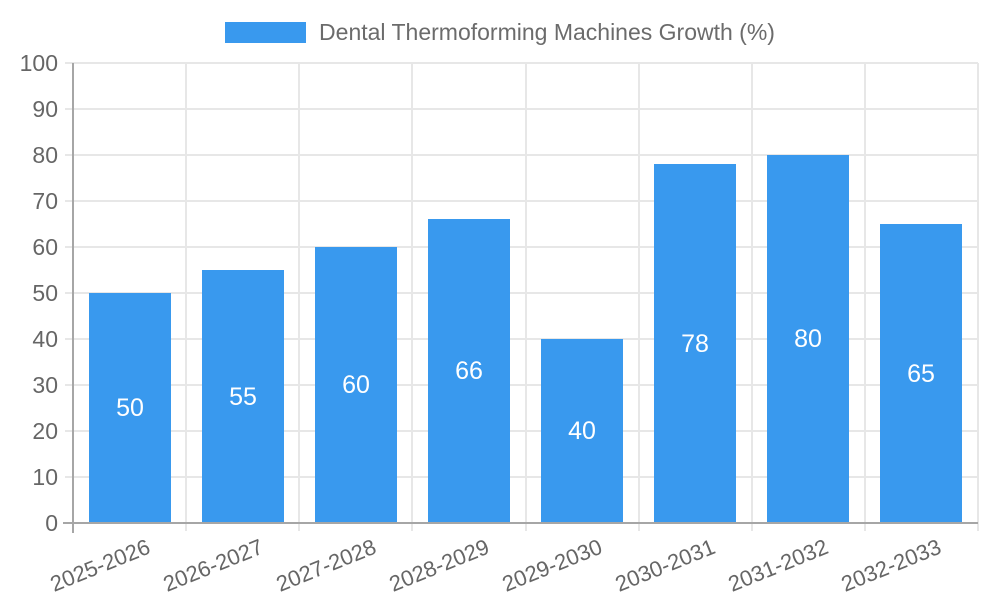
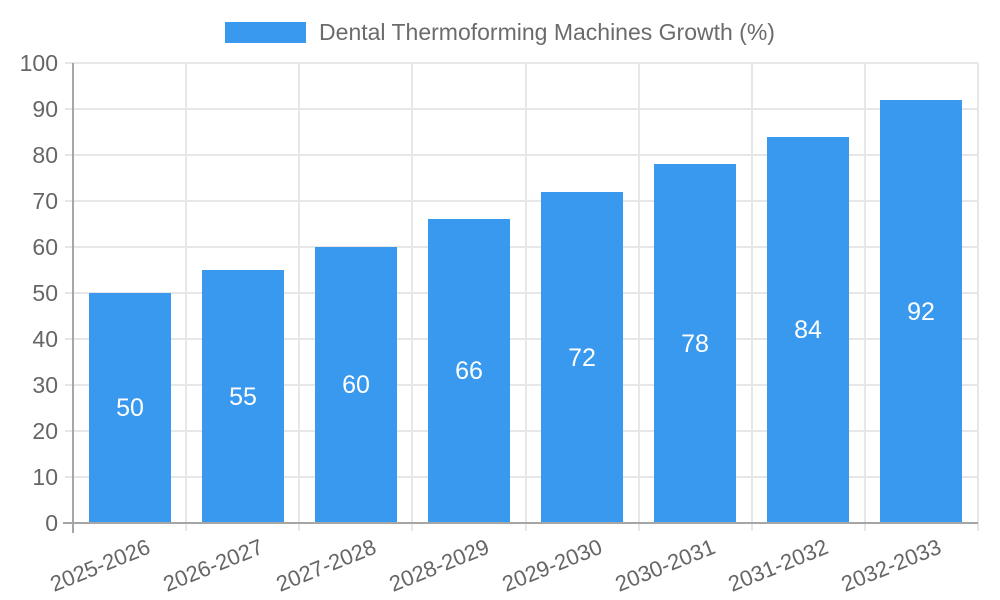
2029-2030: 40 -> 72
2031-2032: 80 -> 84
2032-2033: 65 -> 92
